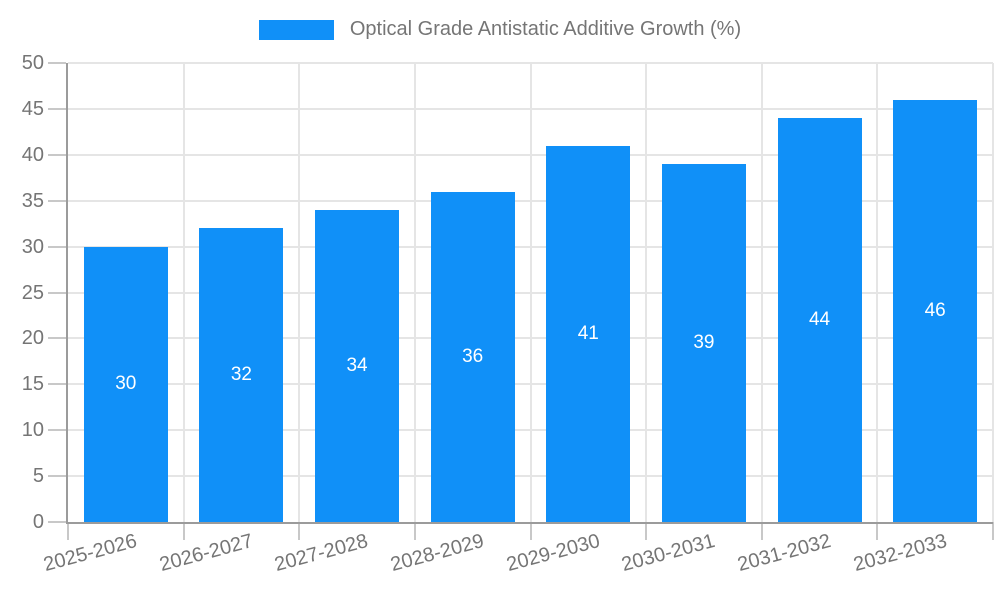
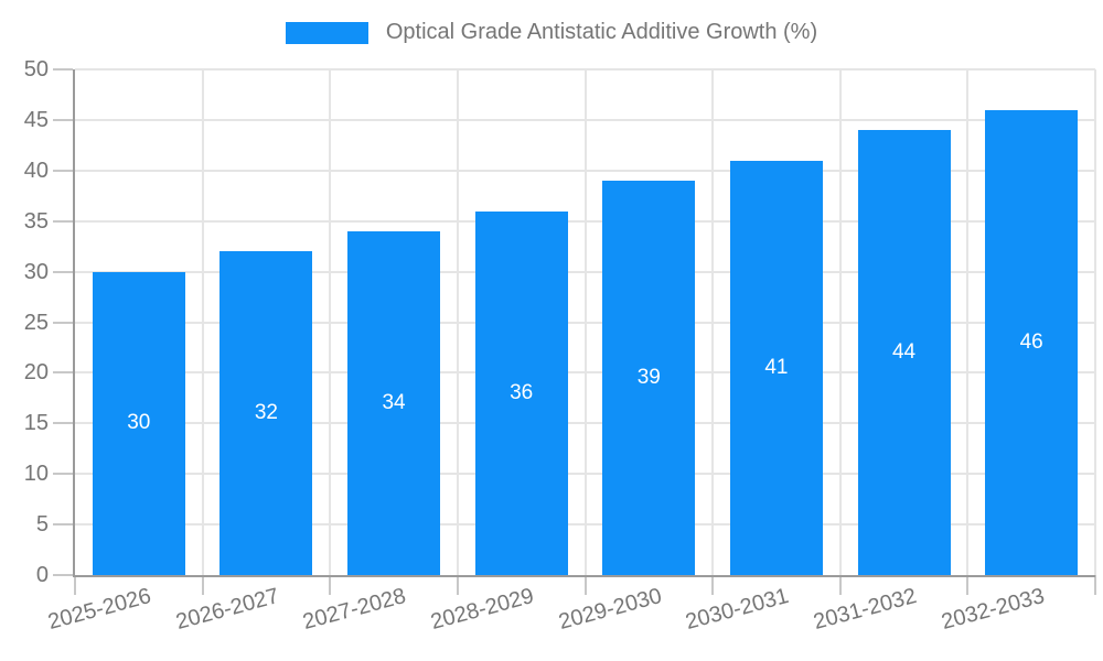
2029-2030: 41 -> 39
2030-2031: 39 -> 41
